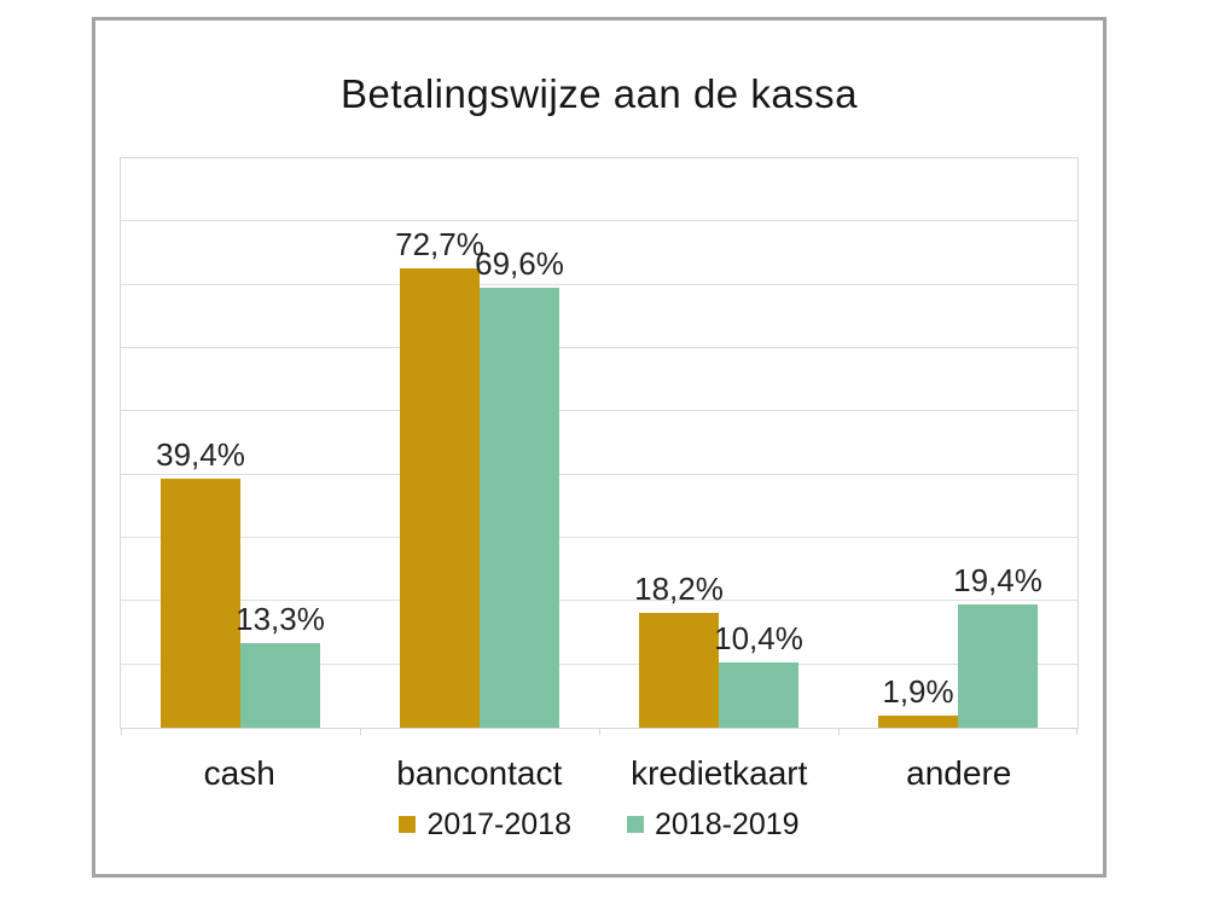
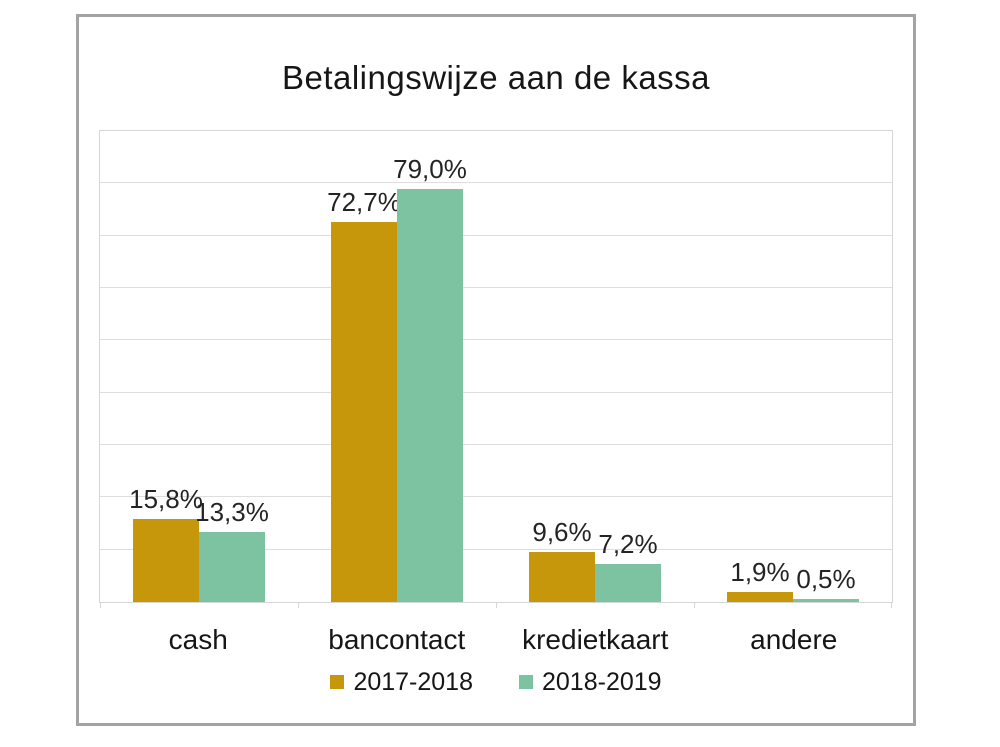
2017-2018/cash: 39,4% -> 15,8%
2018-2019/bancontact: 69,6% -> 79,0%
2017-2018/kredietkaart: 18,2% -> 9,6%
2018-2019/kredietkaart: 10,4% -> 7,2%
2018-2019/andere: 19,4% -> 0,5%
